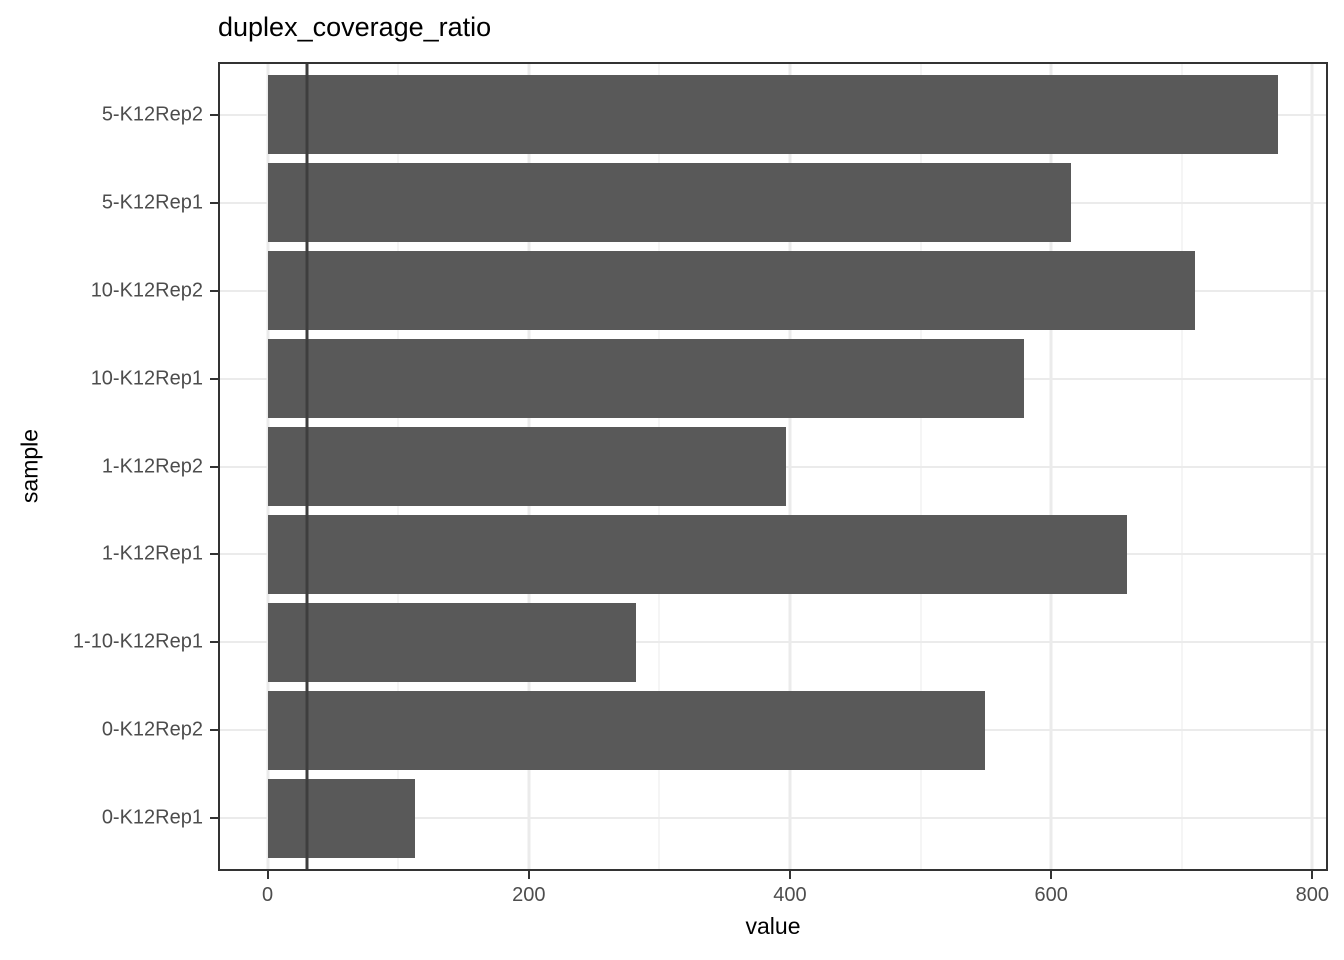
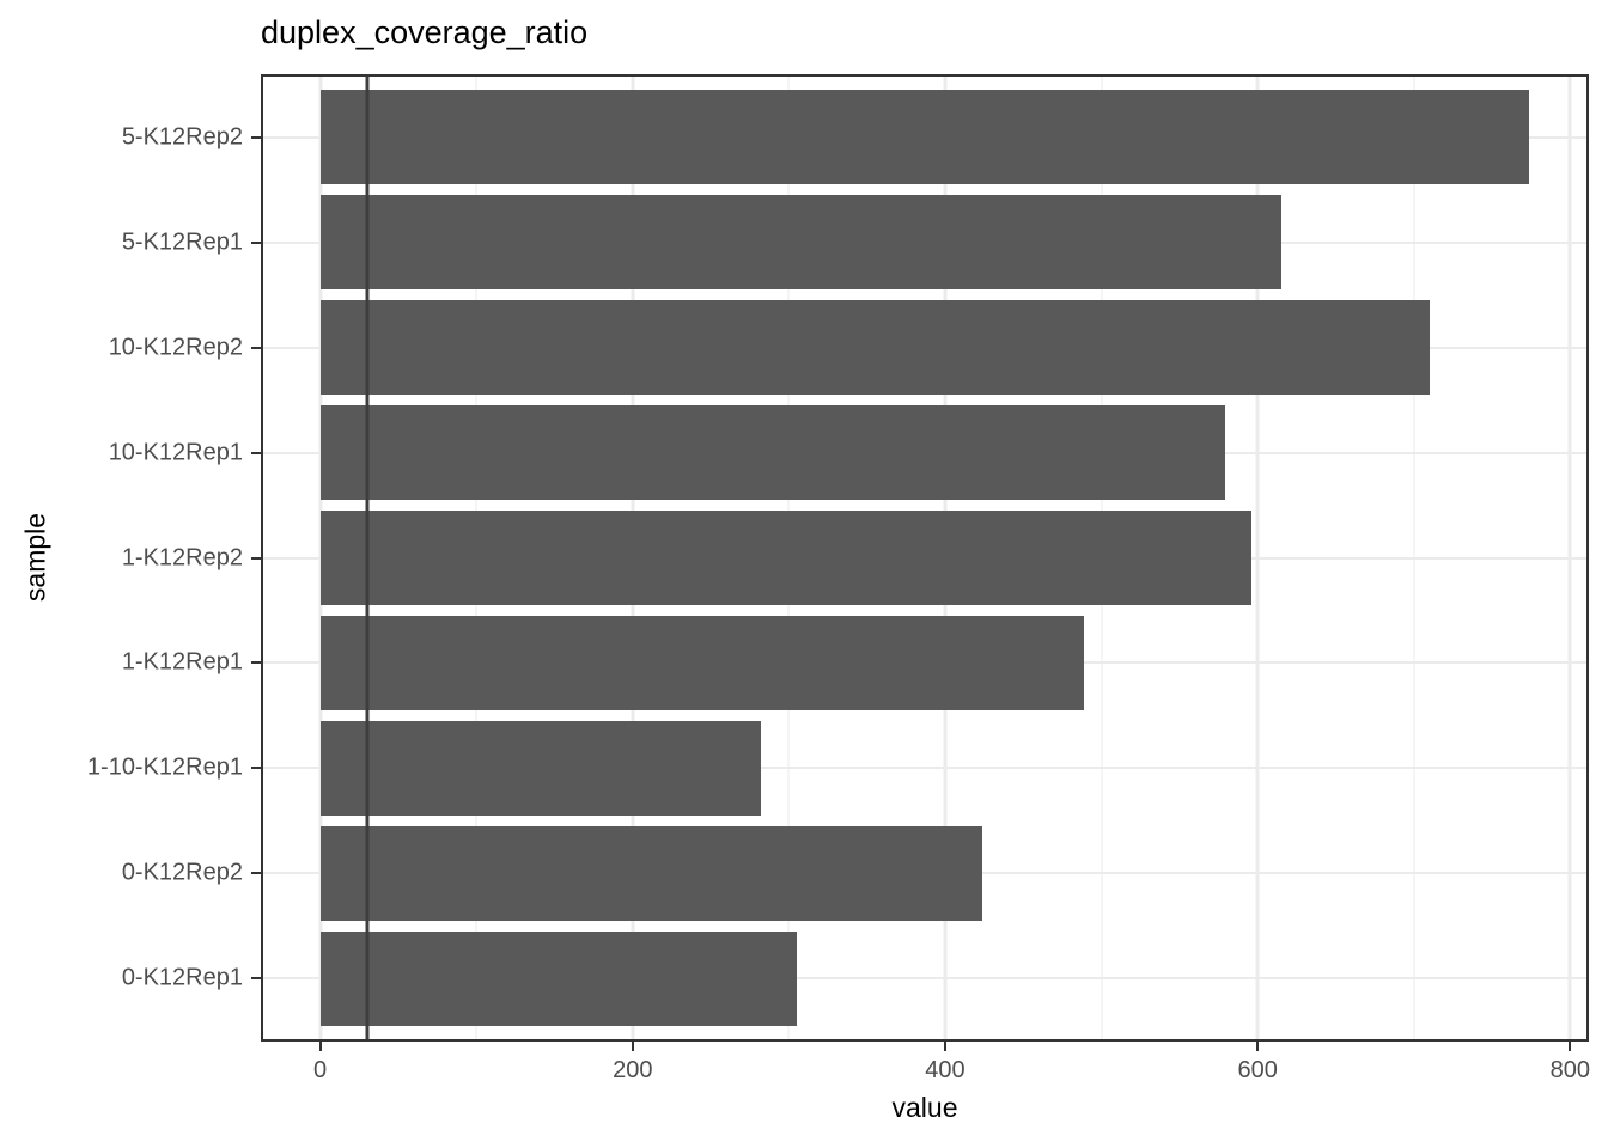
1-K12Rep2: 397 -> 596
1-K12Rep1: 658 -> 489
0-K12Rep2: 549 -> 424
0-K12Rep1: 113 -> 305
